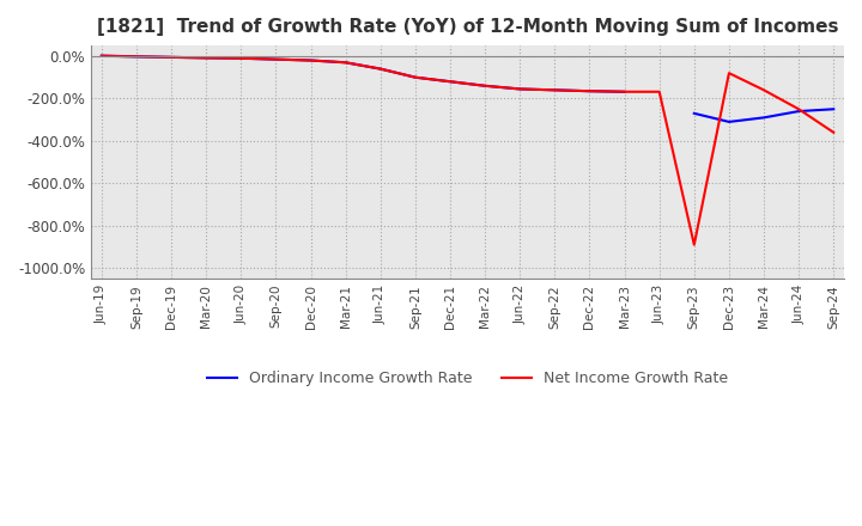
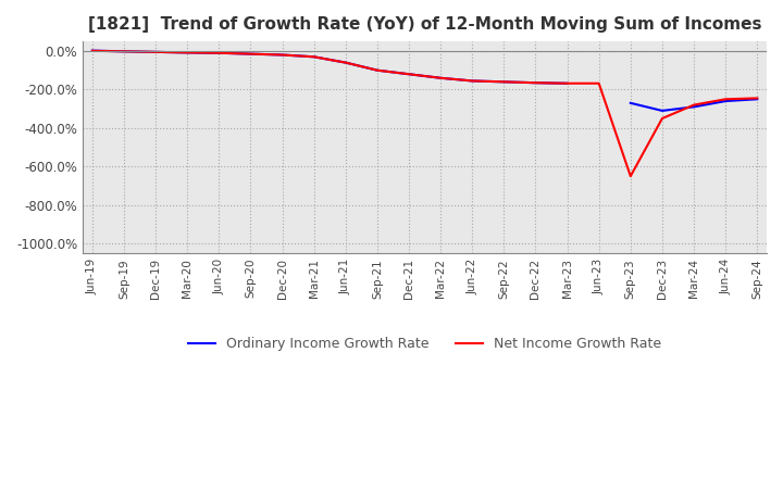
Net Income Growth Rate/Sep-23: -890% -> -650%
Net Income Growth Rate/Dec-23: -80% -> -350%
Net Income Growth Rate/Mar-24: -160% -> -280%
Net Income Growth Rate/Sep-24: -360% -> -240%
